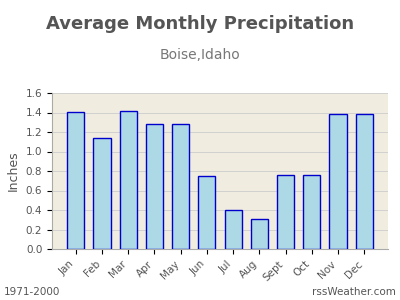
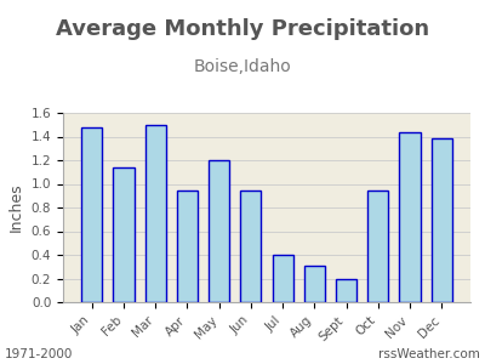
Jan: 1.41 -> 1.48
Mar: 1.42 -> 1.50
Apr: 1.28 -> 0.94
May: 1.28 -> 1.20
Jun: 0.75 -> 0.94
Sept: 0.76 -> 0.20
Oct: 0.76 -> 0.94
Nov: 1.38 -> 1.44
